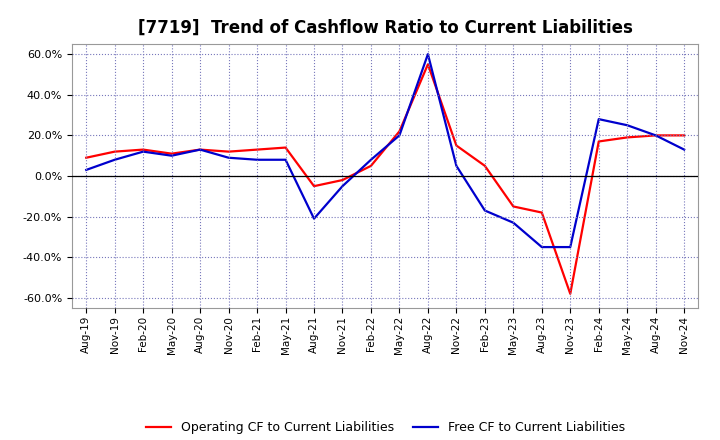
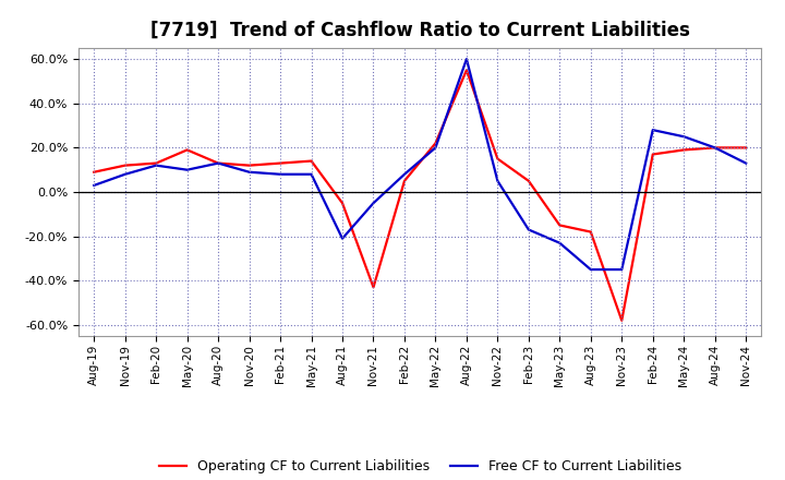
Operating CF to Current Liabilities/May-20: 11% -> 19%
Operating CF to Current Liabilities/Nov-21: -2% -> -43%
